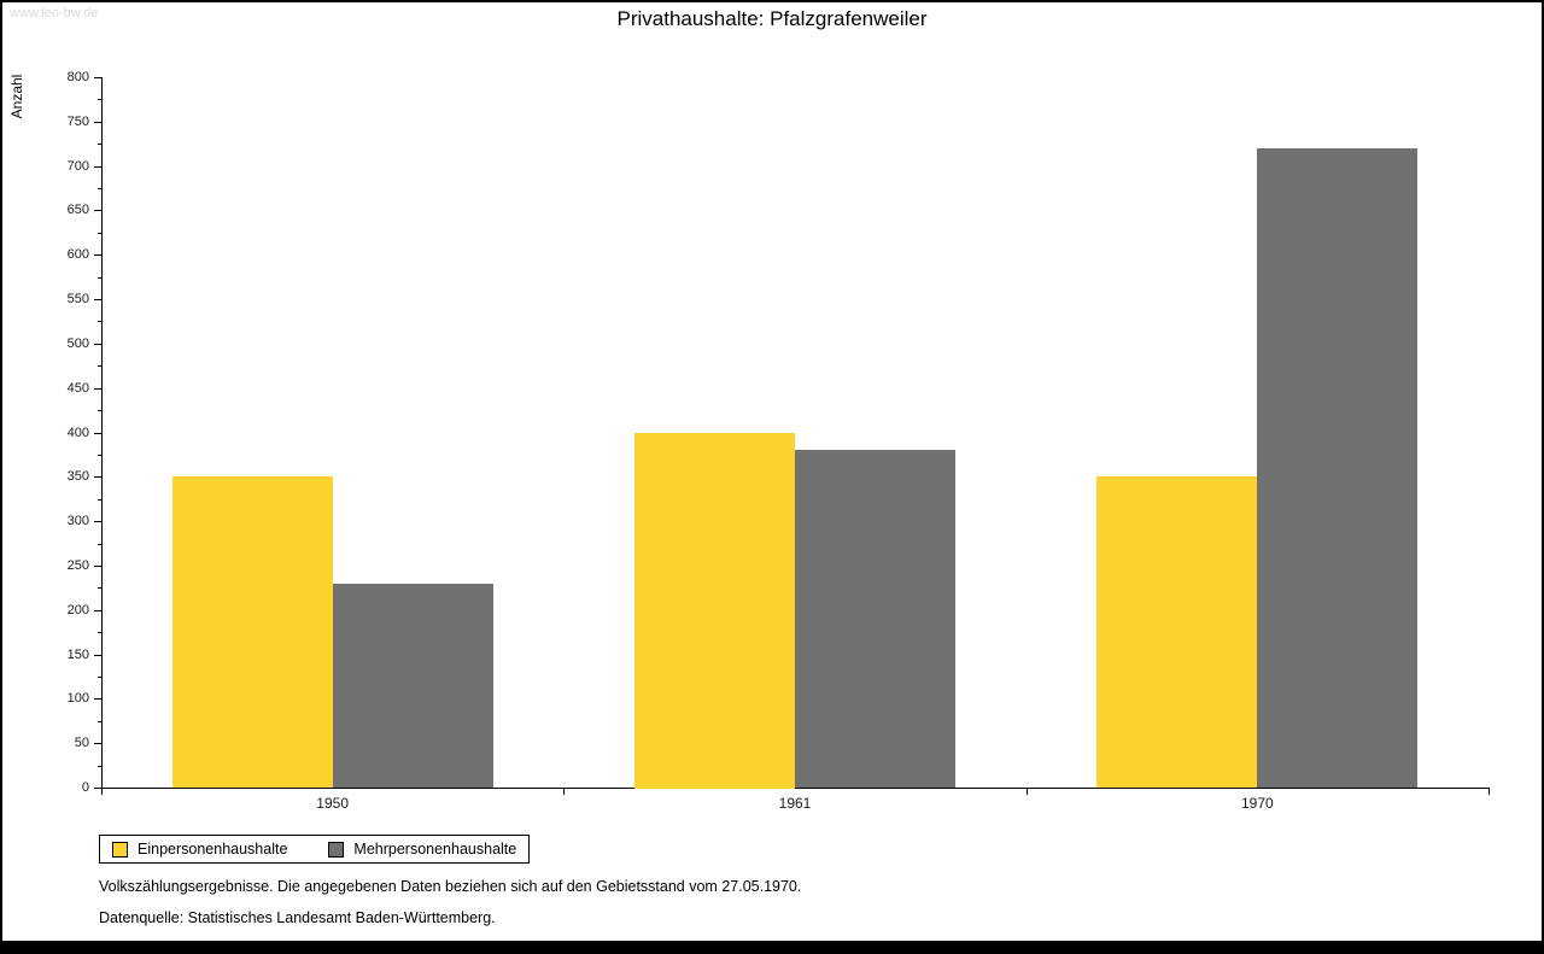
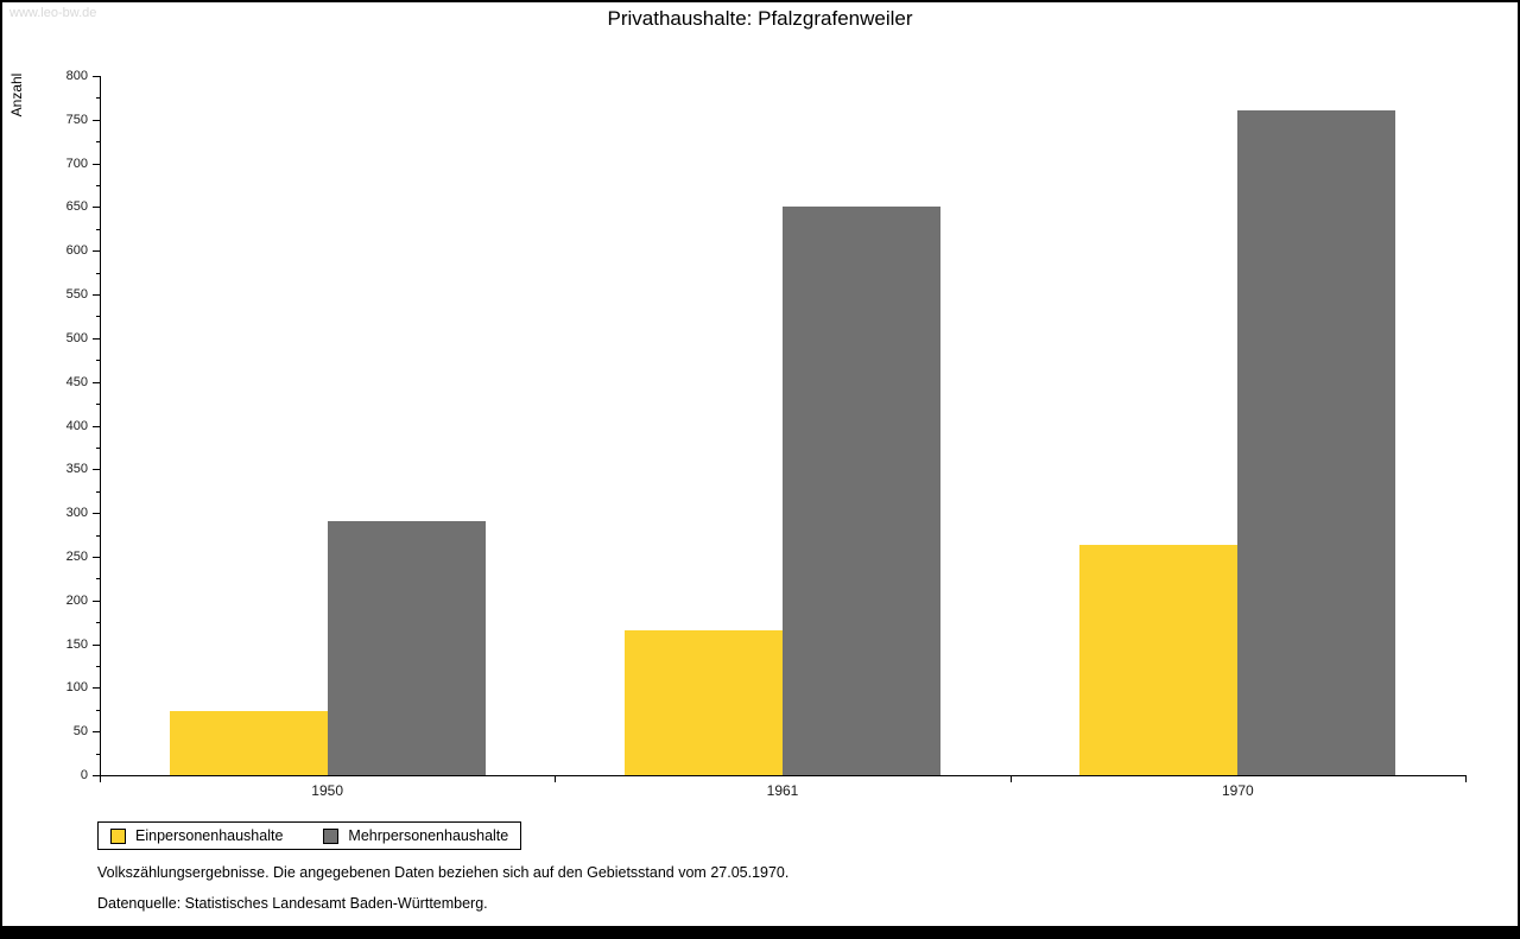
Einpersonenhaushalte/1950: 350 -> 70
Mehrpersonenhaushalte/1950: 230 -> 290
Einpersonenhaushalte/1961: 400 -> 170
Mehrpersonenhaushalte/1961: 380 -> 650
Einpersonenhaushalte/1970: 350 -> 260
Mehrpersonenhaushalte/1970: 720 -> 760
